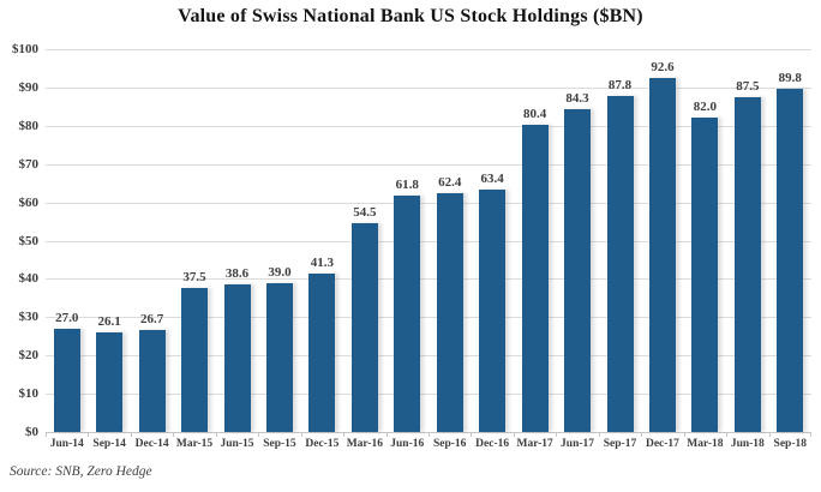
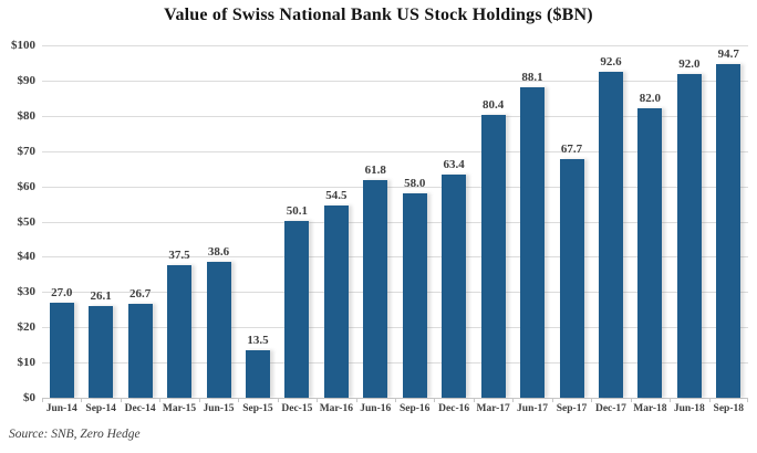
Sep-15: 39.0 -> 13.5
Dec-15: 41.3 -> 50.1
Sep-16: 62.4 -> 58.0
Jun-17: 84.3 -> 88.1
Sep-17: 87.8 -> 67.7
Jun-18: 87.5 -> 92.0
Sep-18: 89.8 -> 94.7
